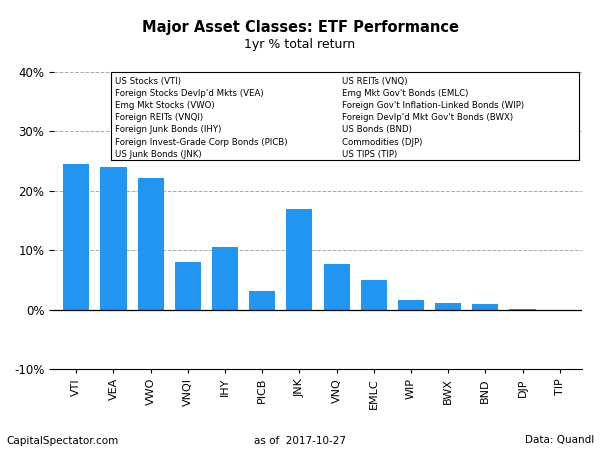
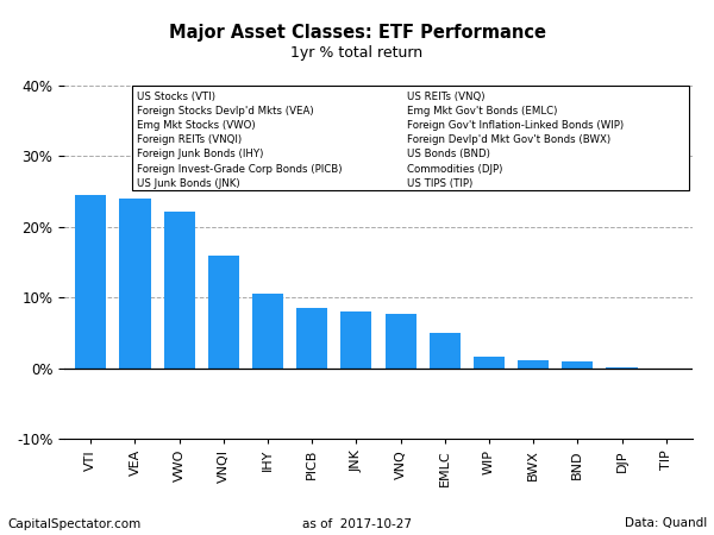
VNQI: 8.0% -> 16.0%
PICB: 3.2% -> 8.5%
JNK: 17.0% -> 8.0%
